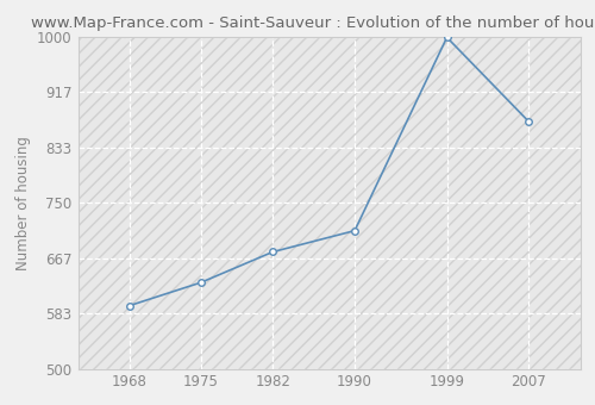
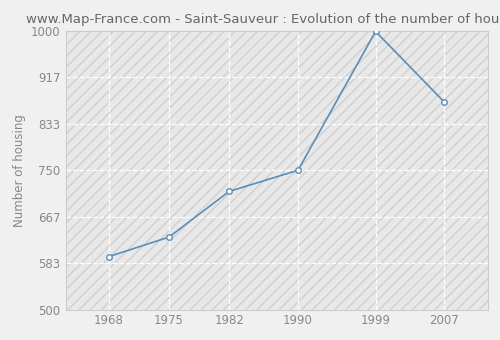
1982: 676 -> 712
1990: 708 -> 750
